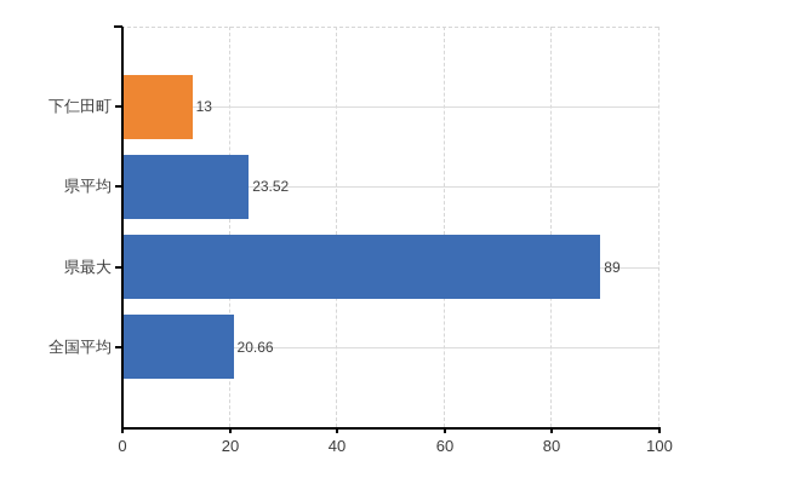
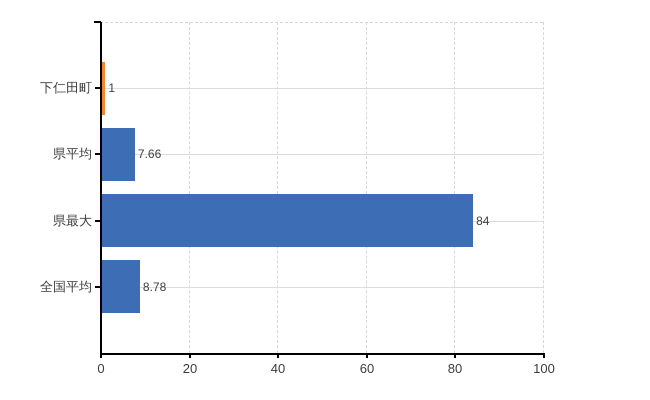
下仁田町: 13 -> 1
県平均: 23.52 -> 7.66
県最大: 89 -> 84
全国平均: 20.66 -> 8.78
